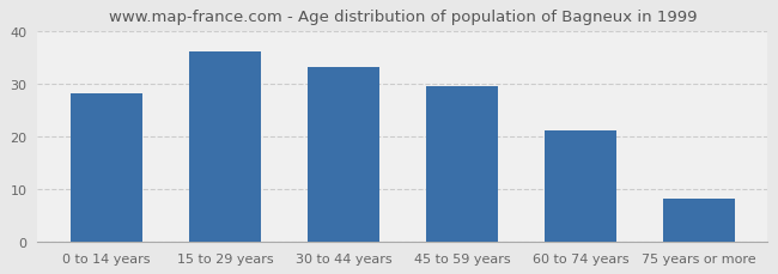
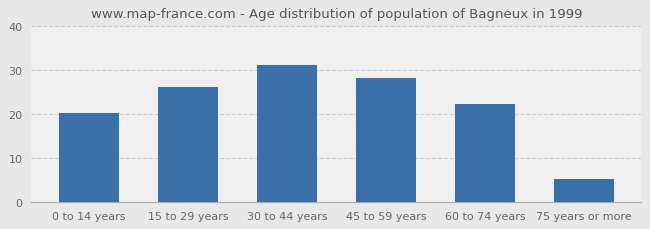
0 to 14 years: 28.0 -> 20.1
15 to 29 years: 36.0 -> 26.1
30 to 44 years: 33.0 -> 31.1
45 to 59 years: 29.5 -> 28.2
60 to 74 years: 21.0 -> 22.2
75 years or more: 8.0 -> 5.1
